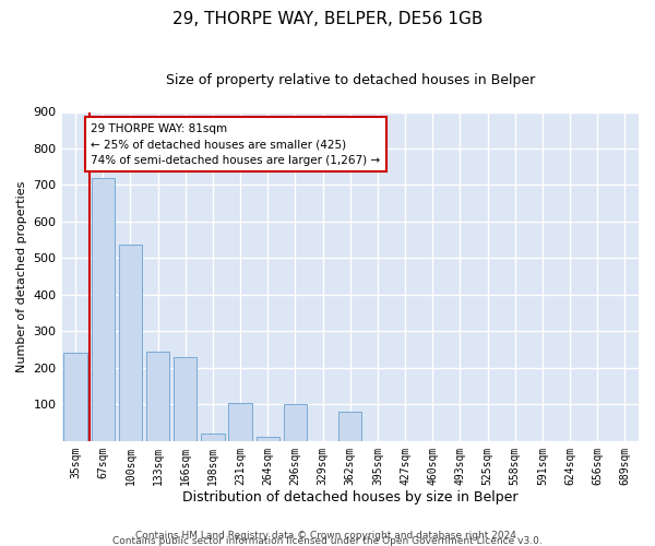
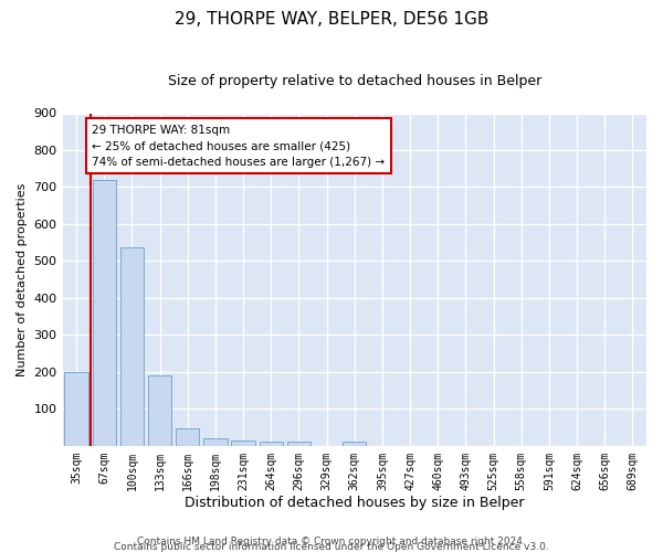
35sqm: 240 -> 200
133sqm: 245 -> 192
166sqm: 230 -> 47
231sqm: 105 -> 14
296sqm: 100 -> 10
362sqm: 80 -> 10
